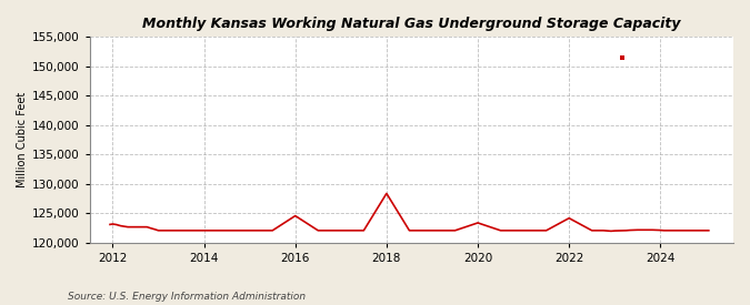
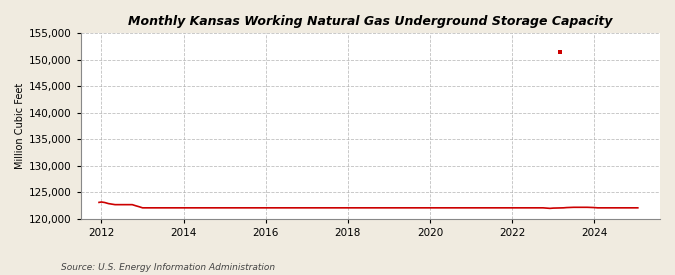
2016: 124,600 -> 122,100
2018: 128,400 -> 122,100
2020: 123,400 -> 122,100
2022: 124,200 -> 122,100
